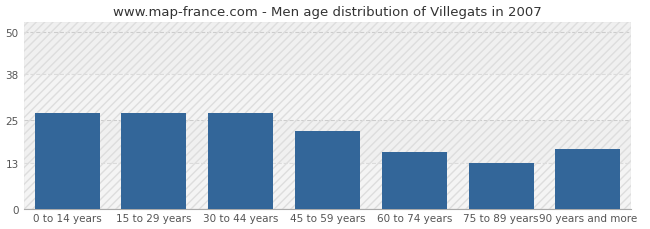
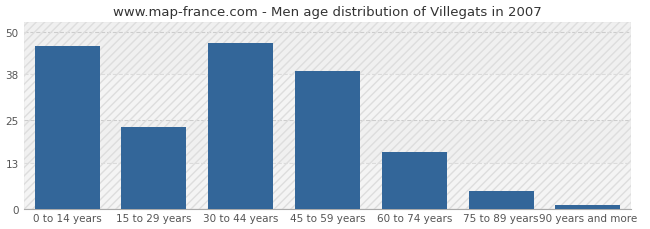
0 to 14 years: 27 -> 46
15 to 29 years: 27 -> 23
30 to 44 years: 27 -> 47
45 to 59 years: 22 -> 39
75 to 89 years: 13 -> 5
90 years and more: 17 -> 1
